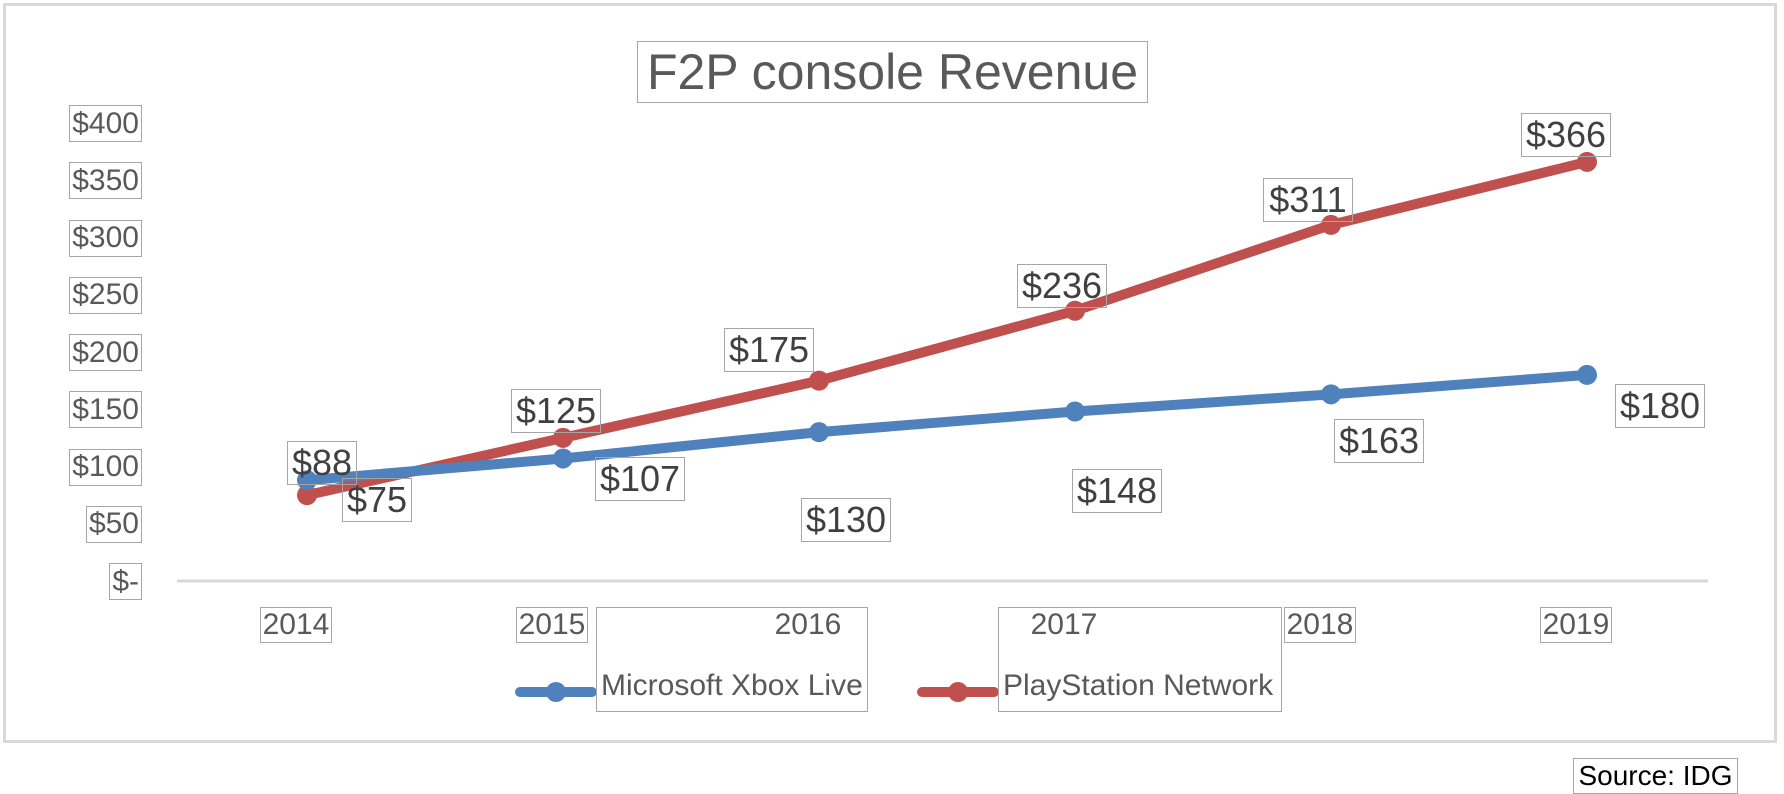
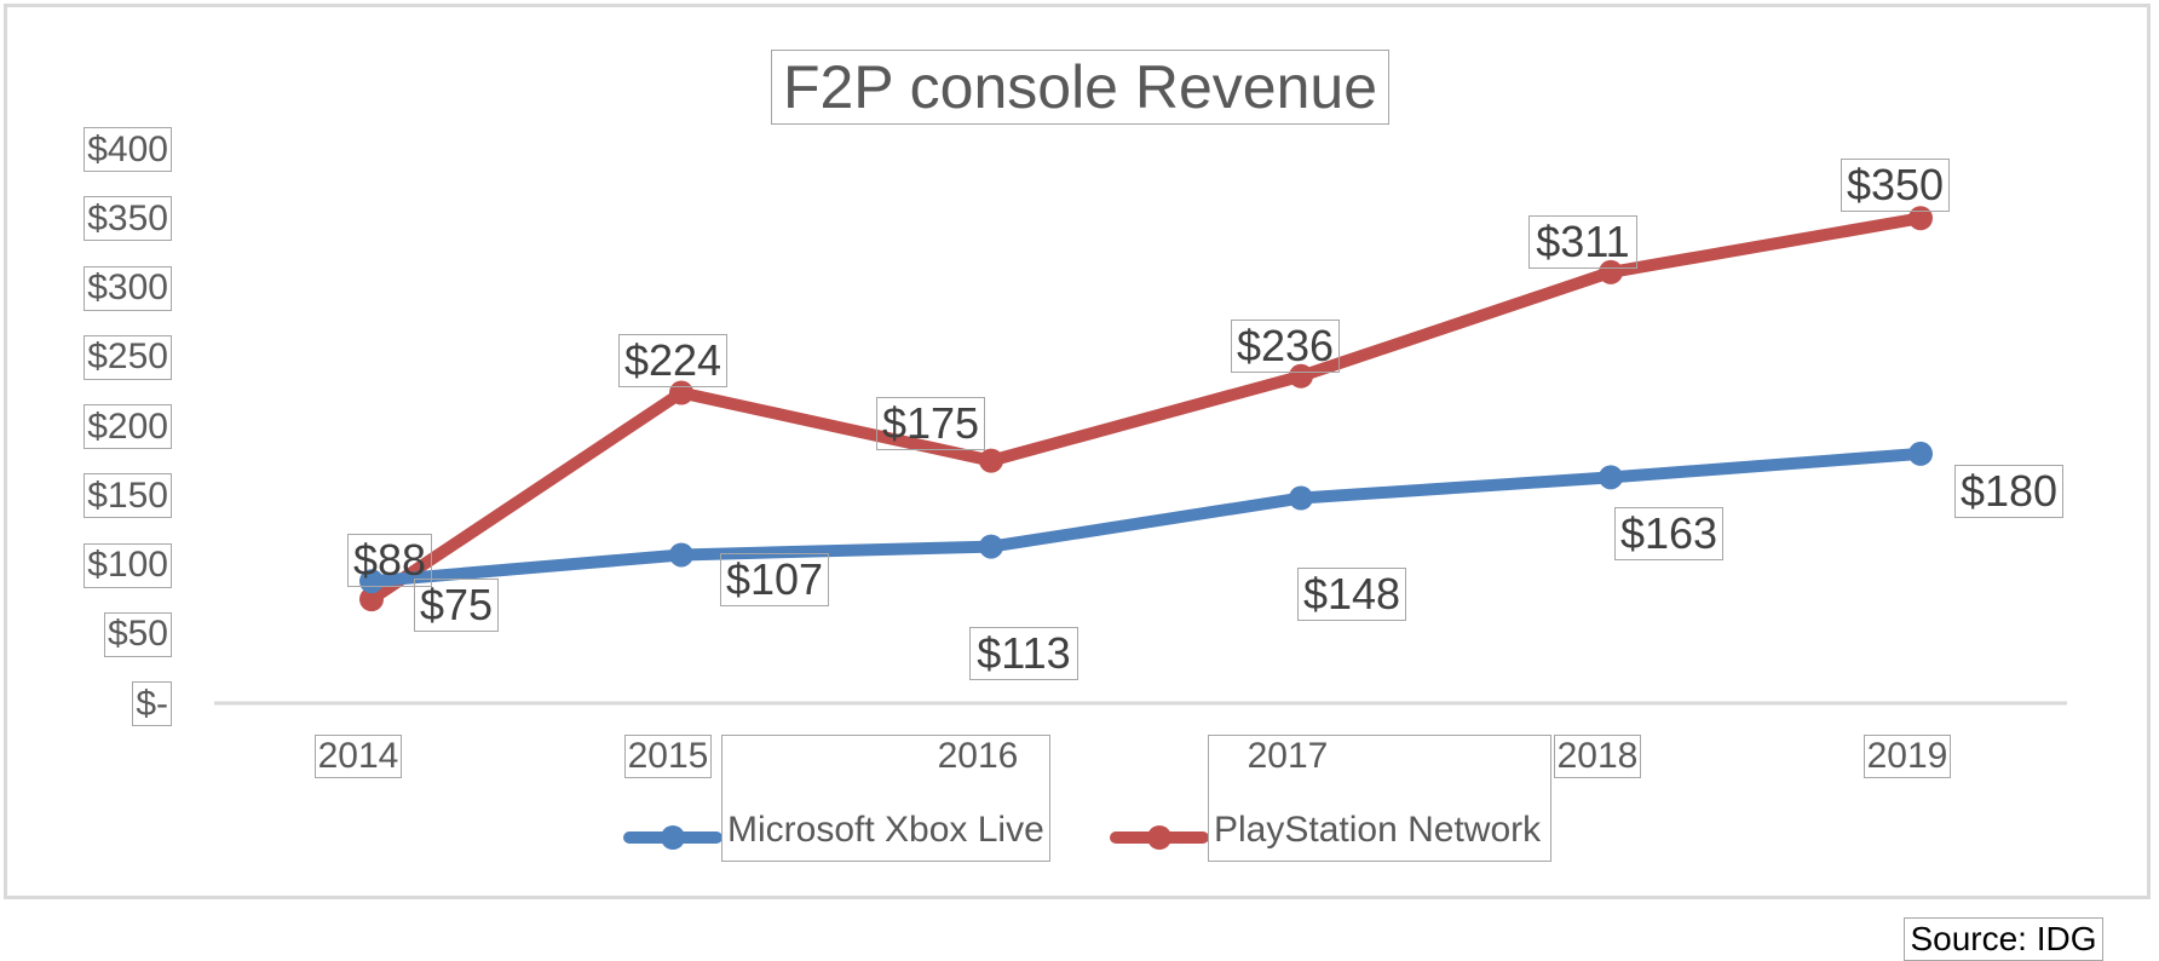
PlayStation Network/2015: $125 -> $224
Microsoft Xbox Live/2016: $130 -> $113
PlayStation Network/2019: $366 -> $350
